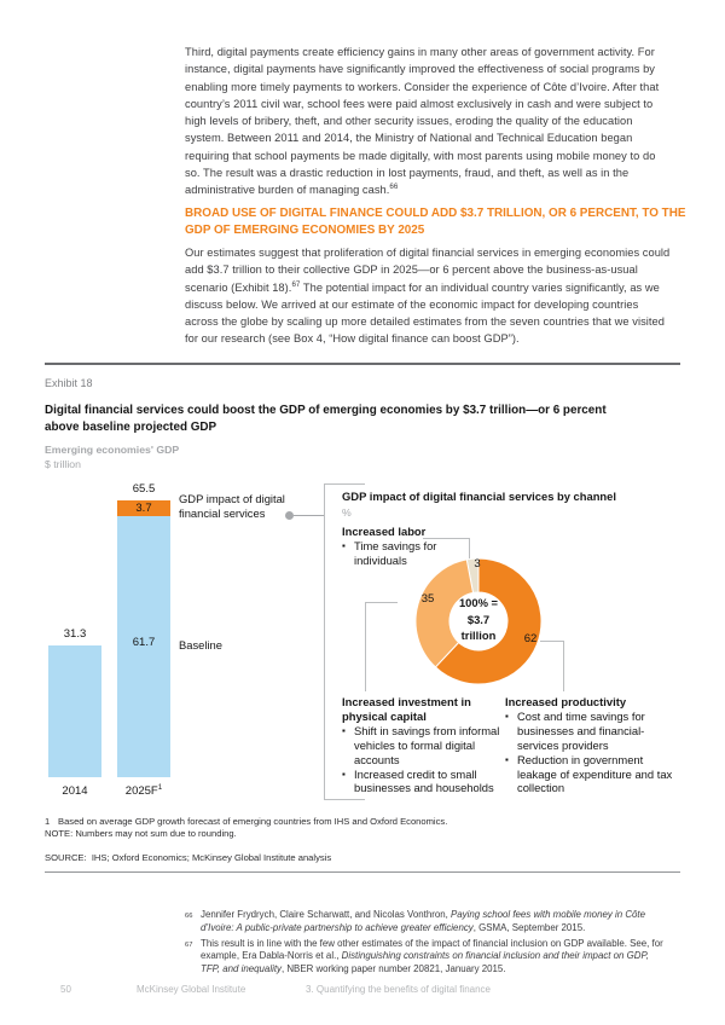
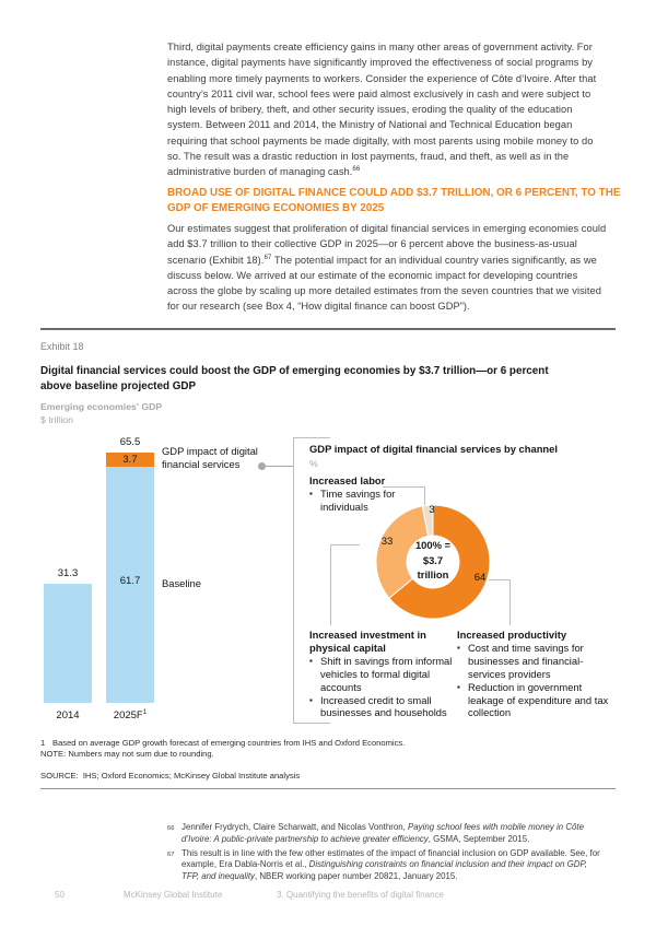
GDP impact of digital financial services by channel/Increased productivity: 62 -> 64
GDP impact of digital financial services by channel/Increased investment in physical capital: 35 -> 33
